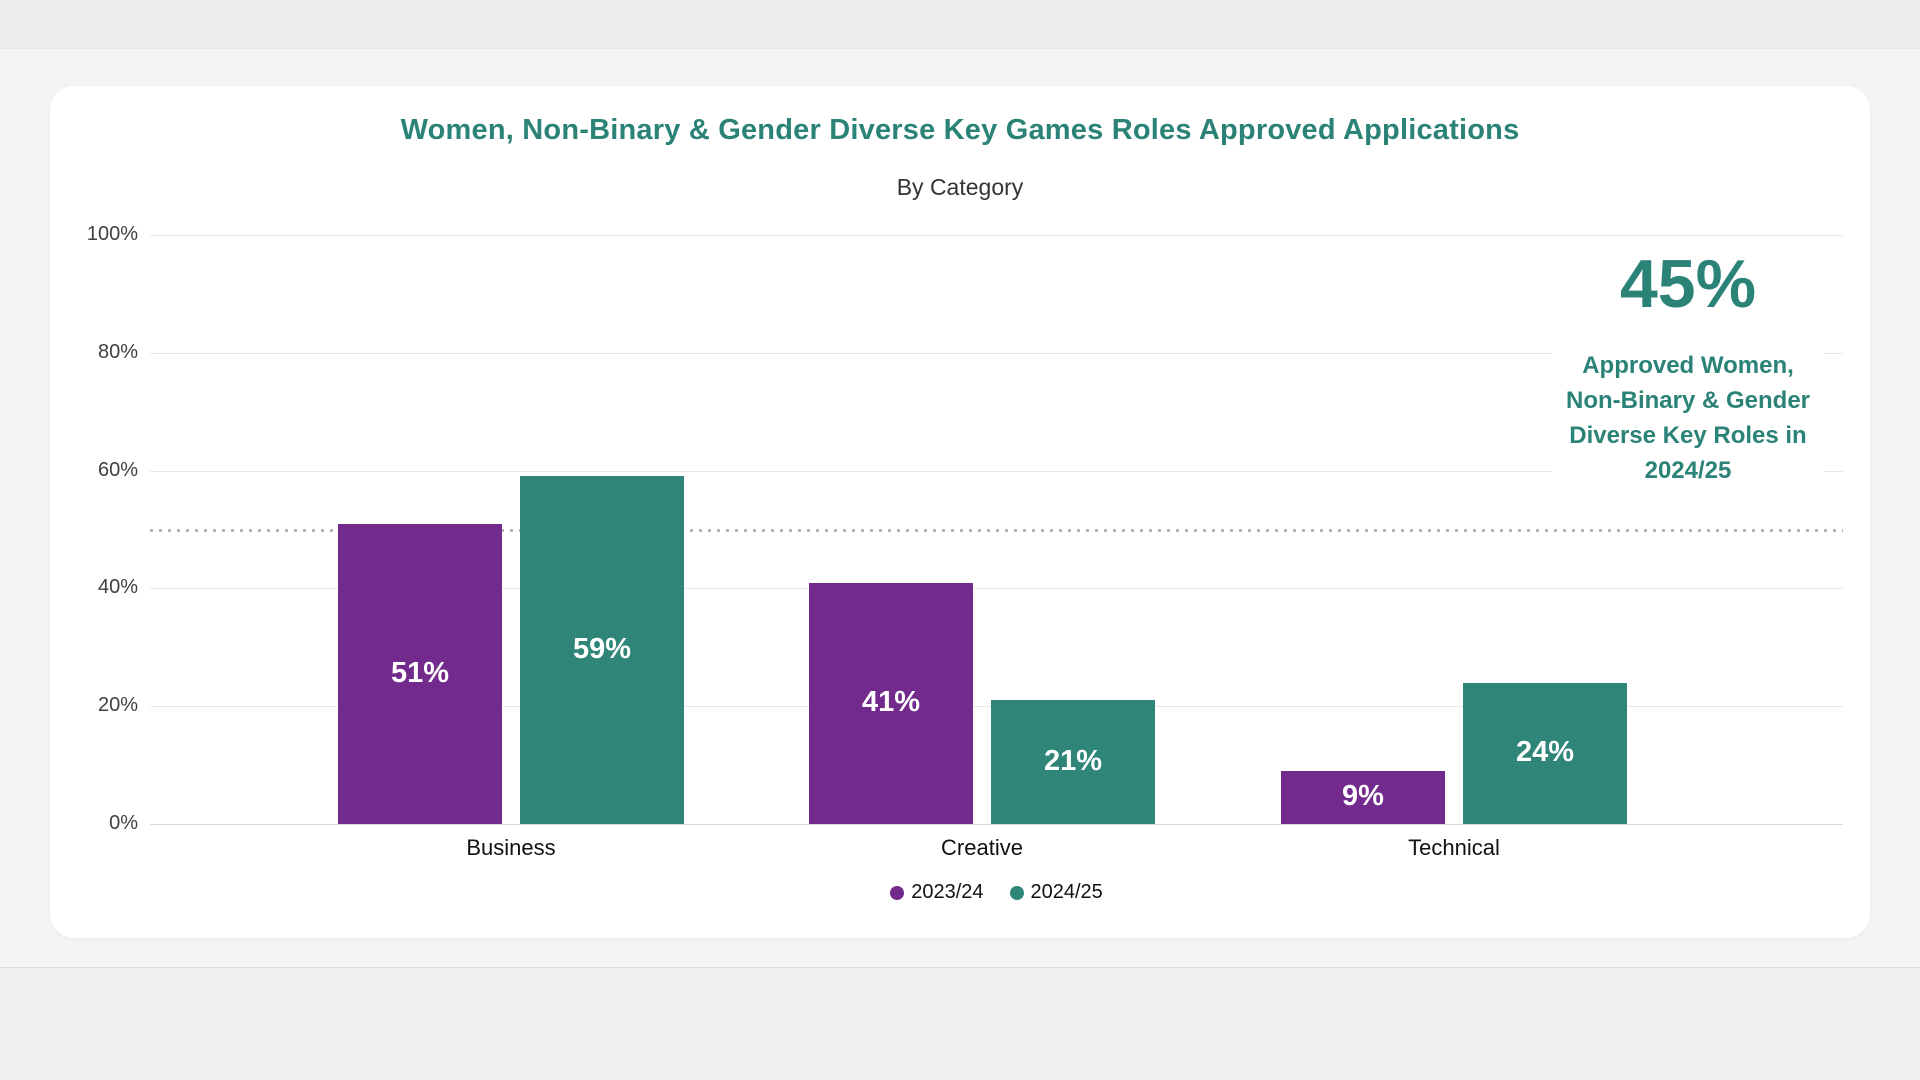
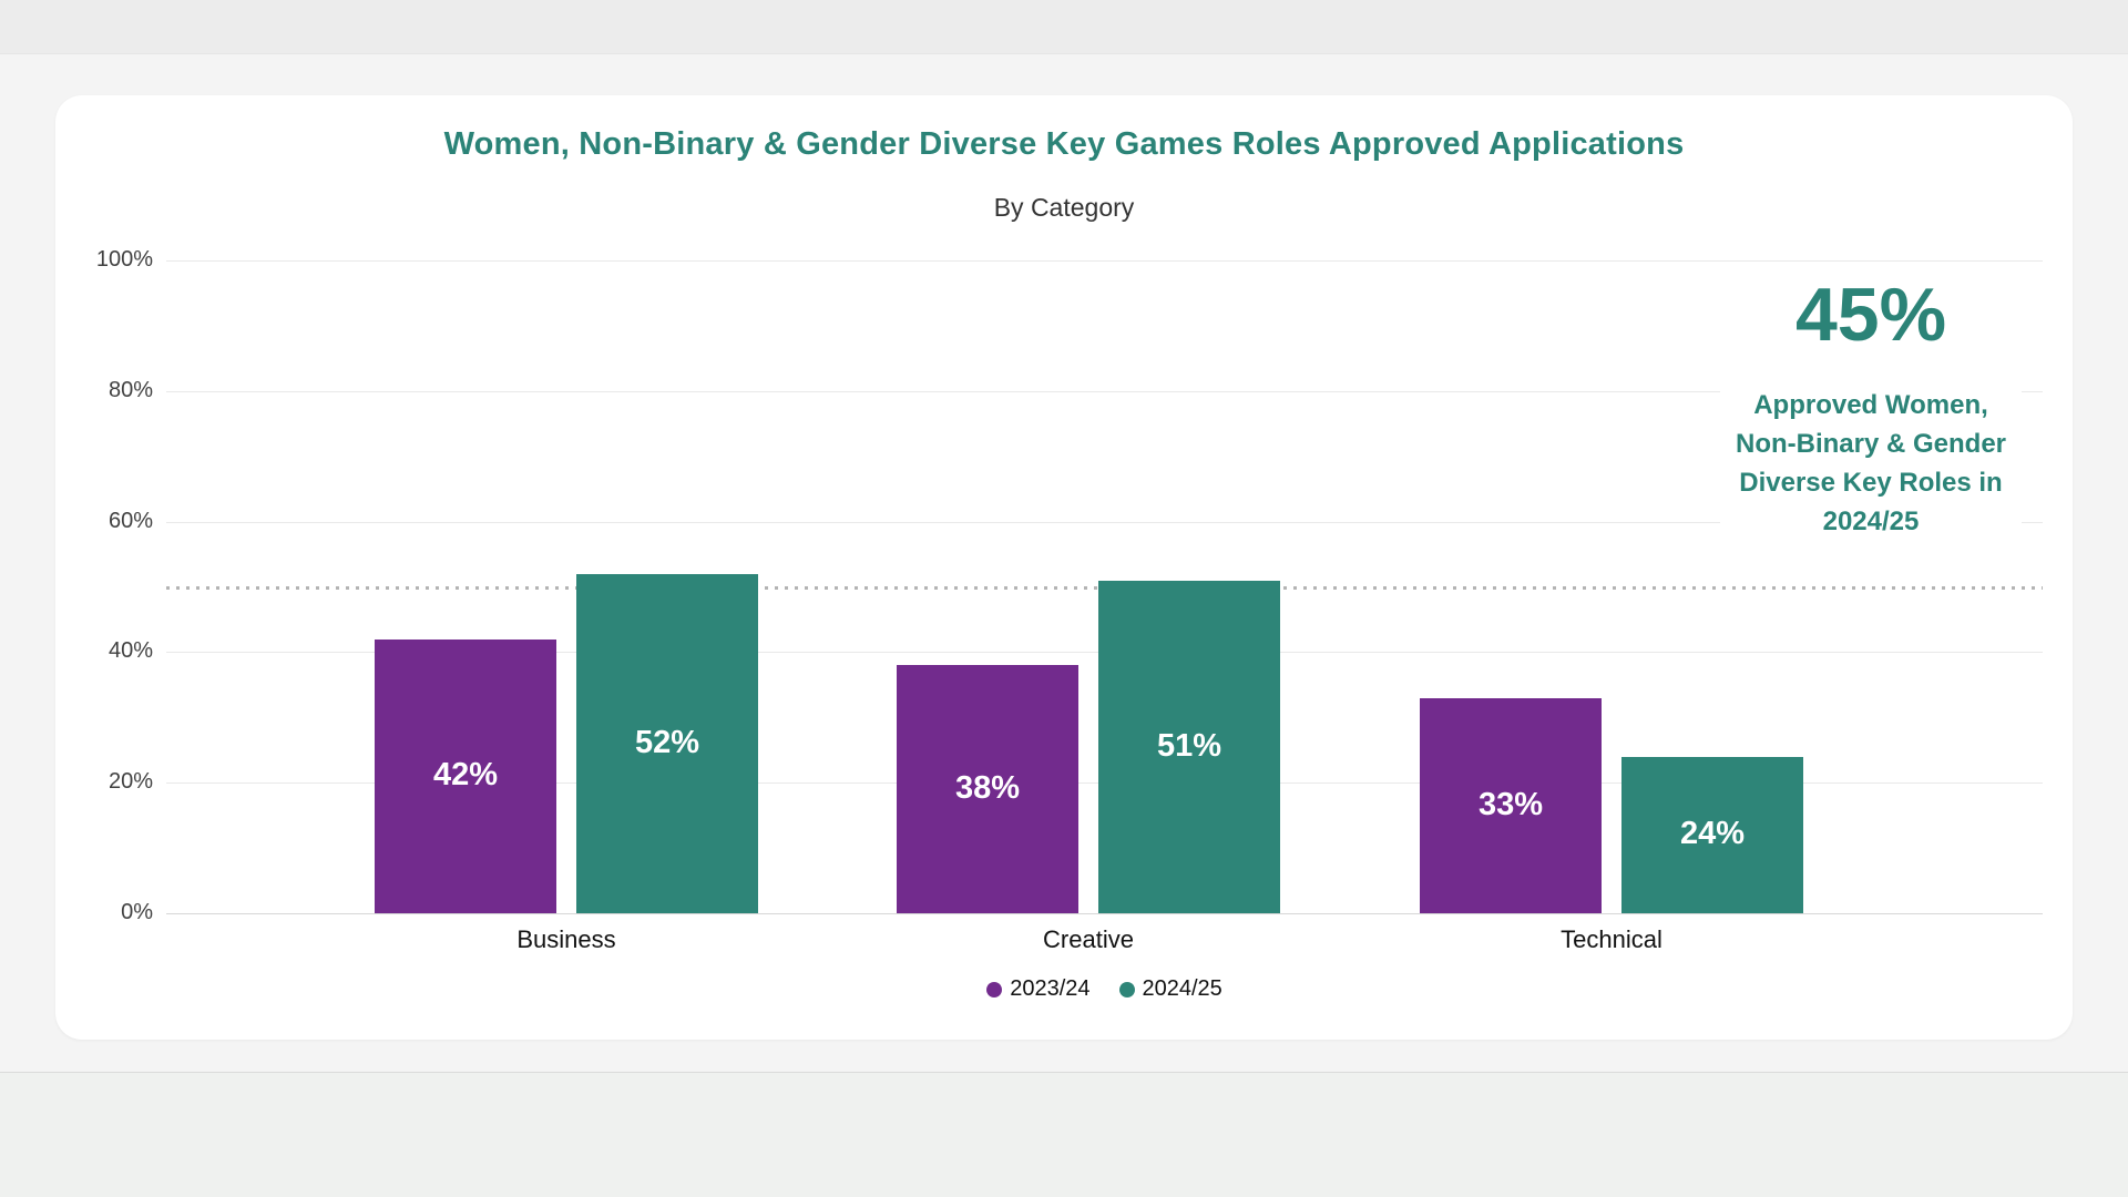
2023/24/Business: 51% -> 42%
2024/25/Business: 59% -> 52%
2023/24/Creative: 41% -> 38%
2024/25/Creative: 21% -> 51%
2023/24/Technical: 9% -> 33%
